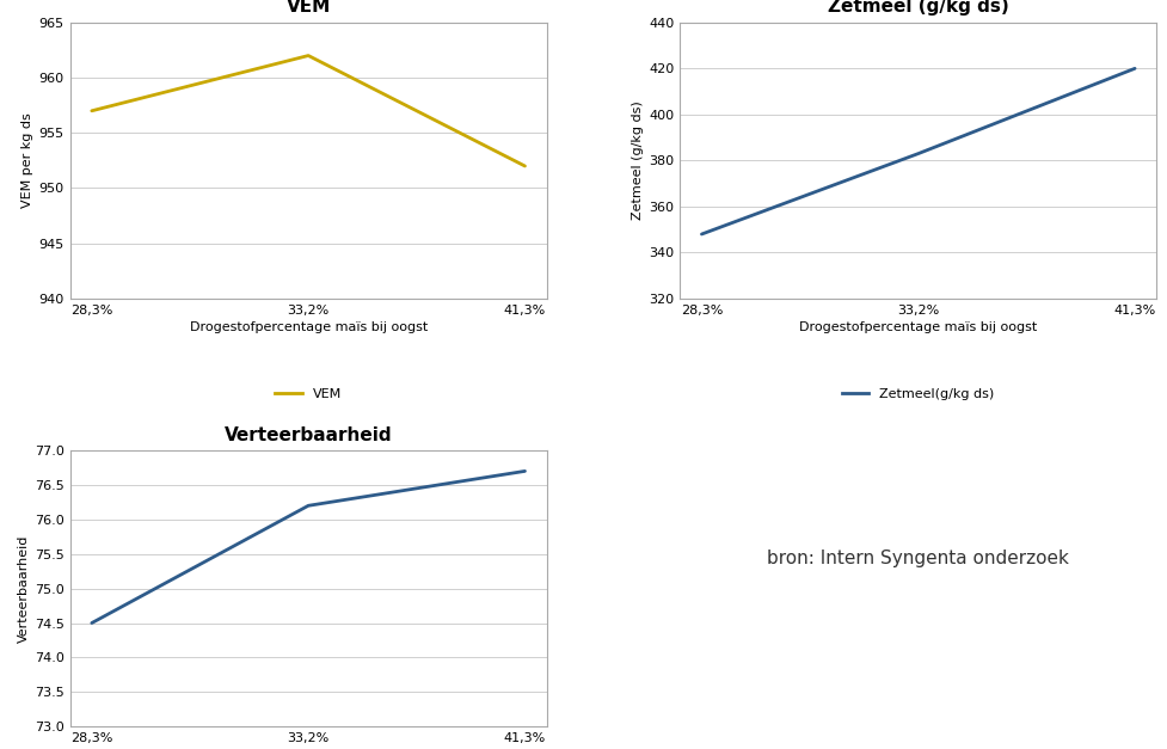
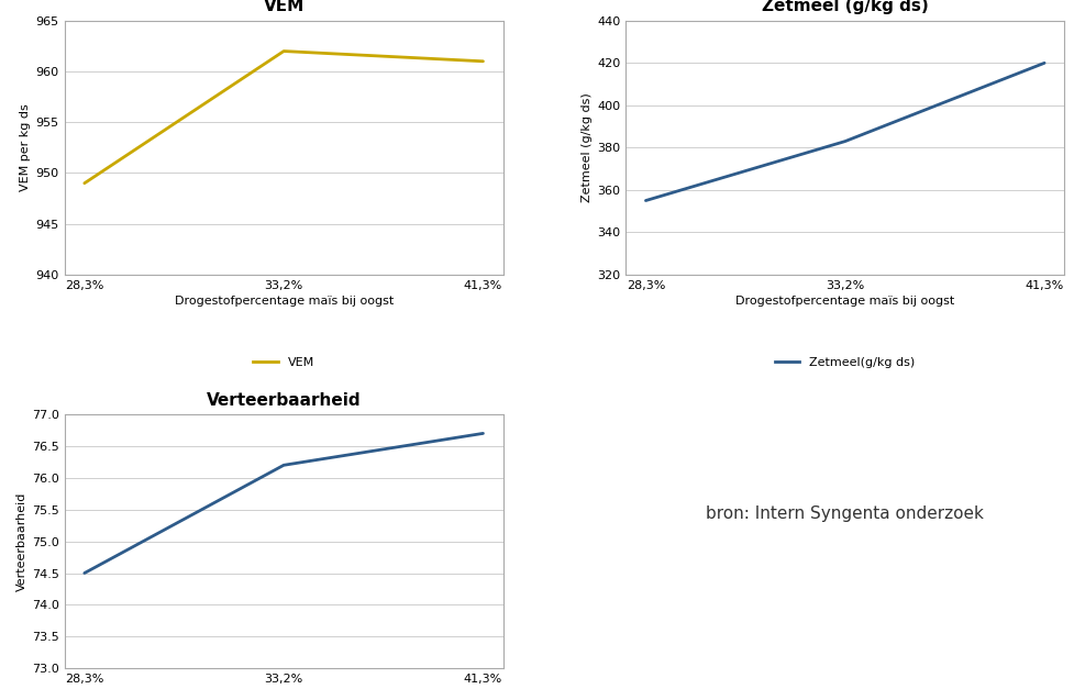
VEM/28,3%: 957 -> 949
VEM/41,3%: 952 -> 961
Zetmeel (g/kg ds)/28,3%: 348 -> 355
